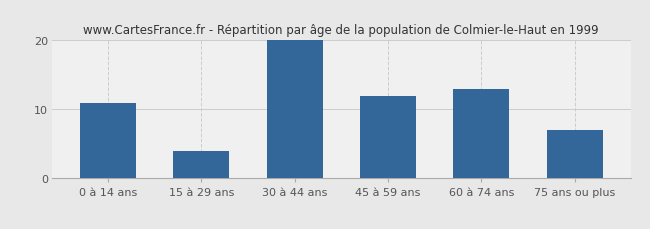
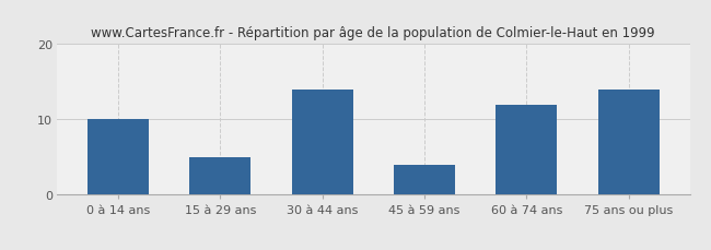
0 à 14 ans: 11 -> 10
15 à 29 ans: 4 -> 5
30 à 44 ans: 20 -> 14
45 à 59 ans: 12 -> 4
60 à 74 ans: 13 -> 12
75 ans ou plus: 7 -> 14
